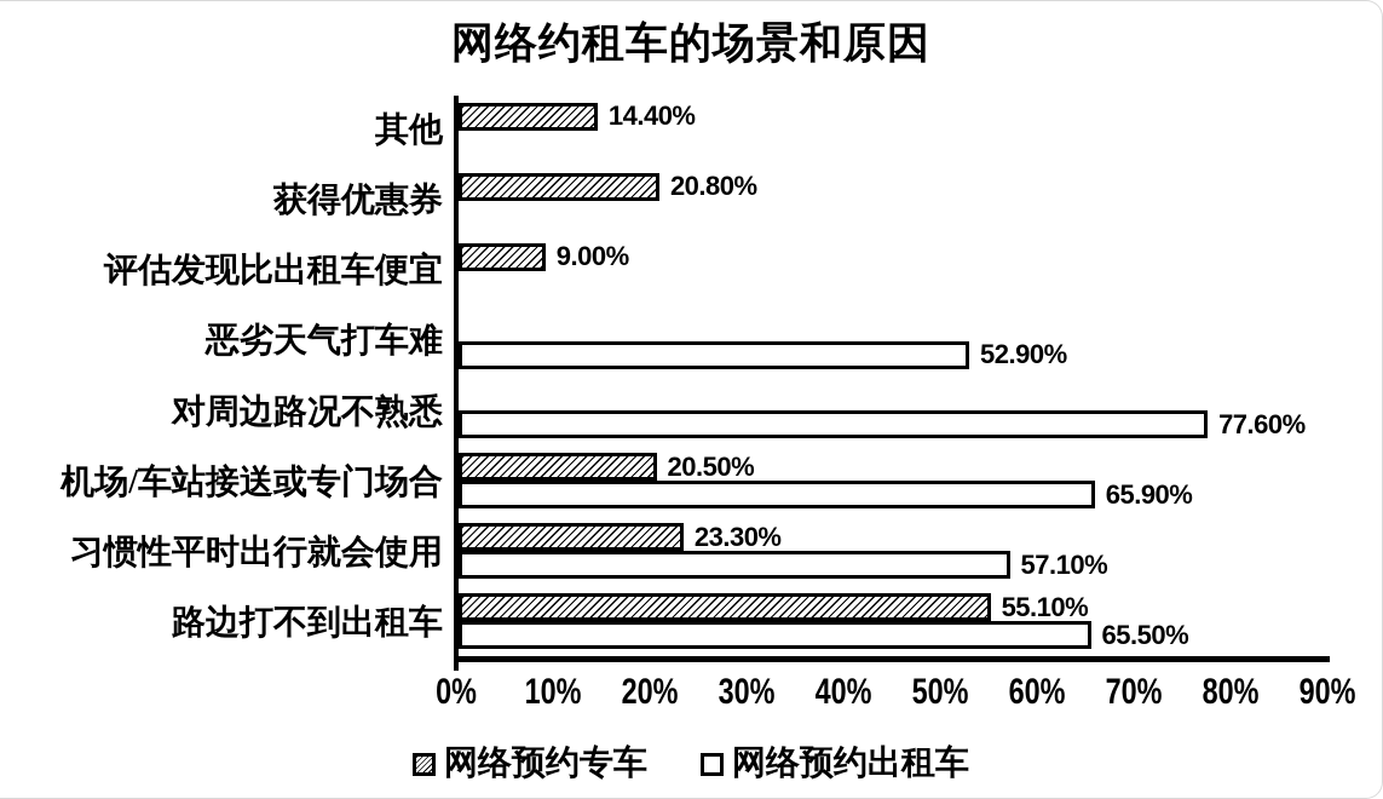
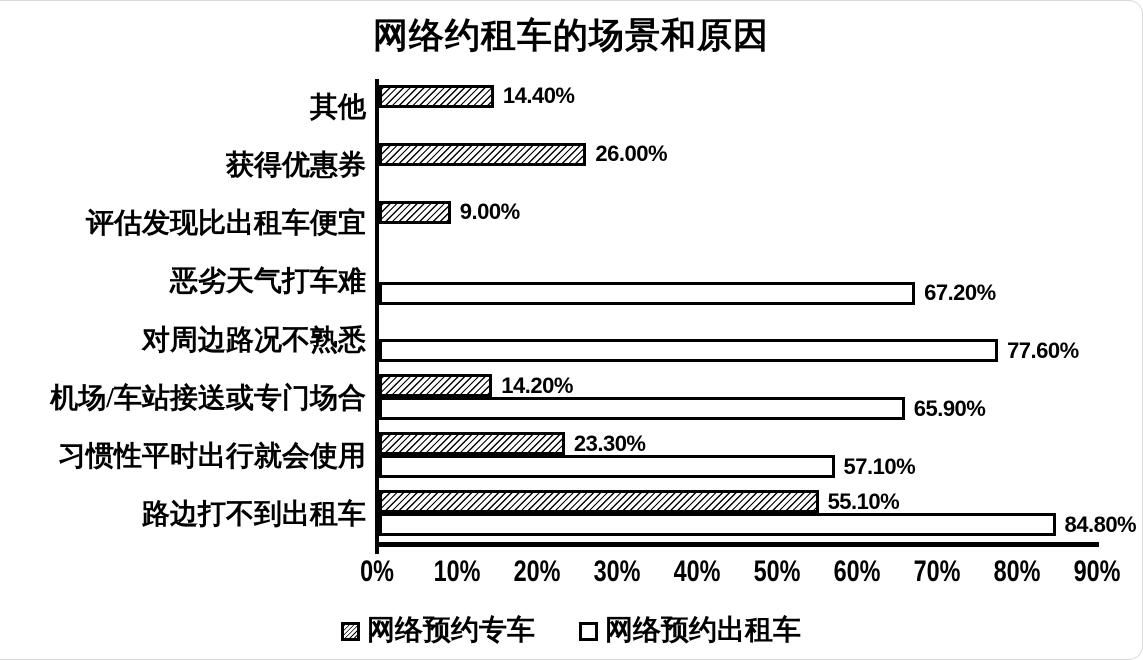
网络预约专车/获得优惠券: 20.80% -> 26.00%
网络预约出租车/恶劣天气打车难: 52.90% -> 67.20%
网络预约专车/机场/车站接送或专门场合: 20.50% -> 14.20%
网络预约出租车/路边打不到出租车: 65.50% -> 84.80%
